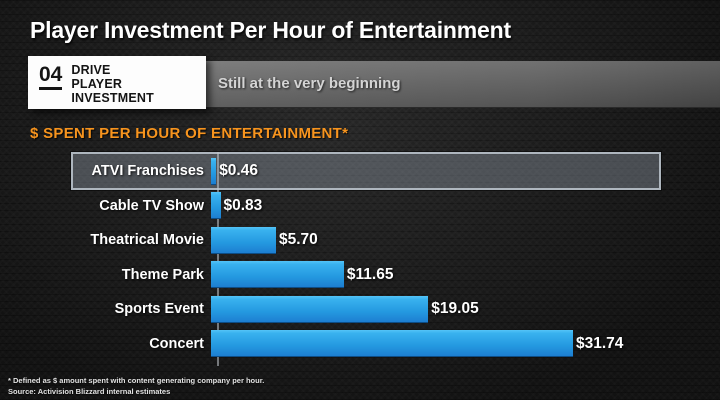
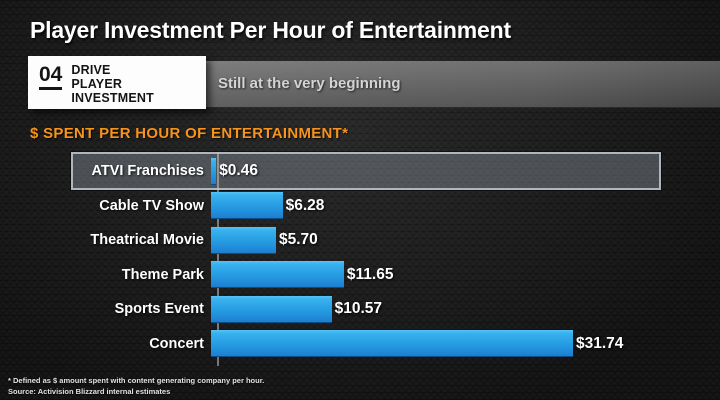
Cable TV Show: $0.83 -> $6.28
Sports Event: $19.05 -> $10.57
